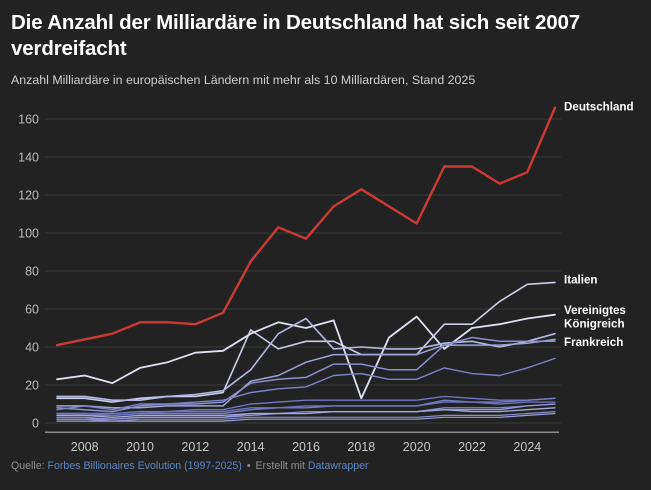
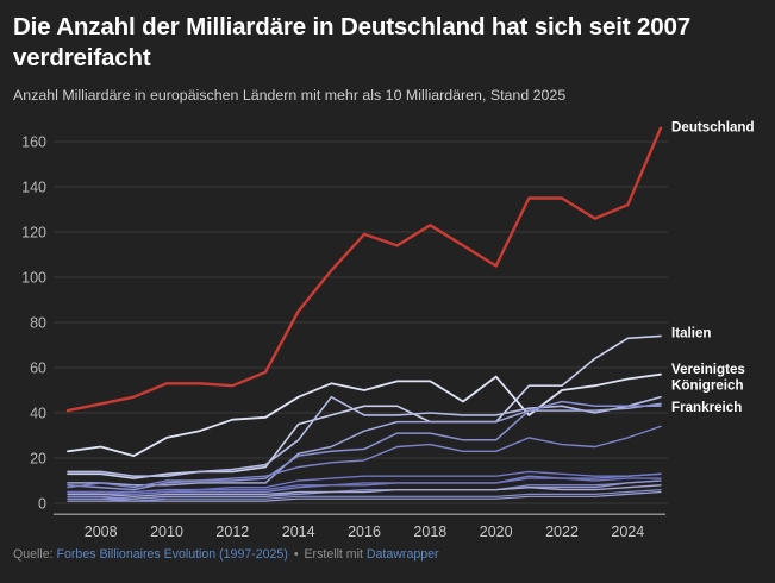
Italien/2014: 49 -> 35
Deutschland/2016: 97 -> 119
Frankreich/2016: 55 -> 39
Vereinigtes Königreich/2018: 13 -> 54
